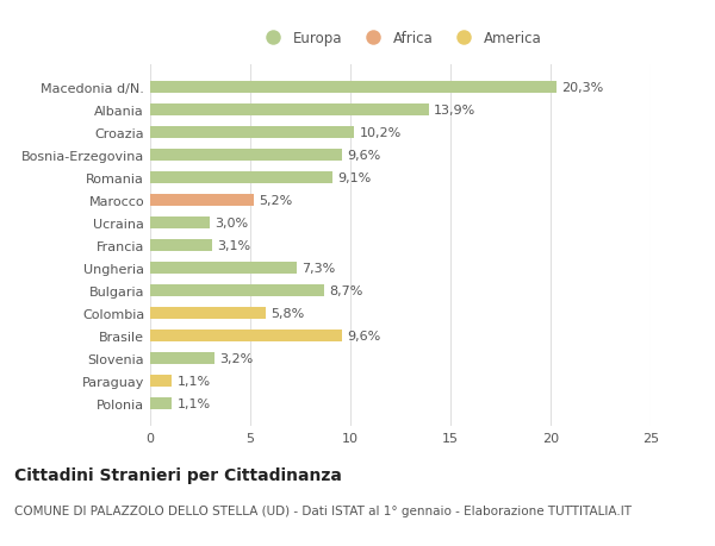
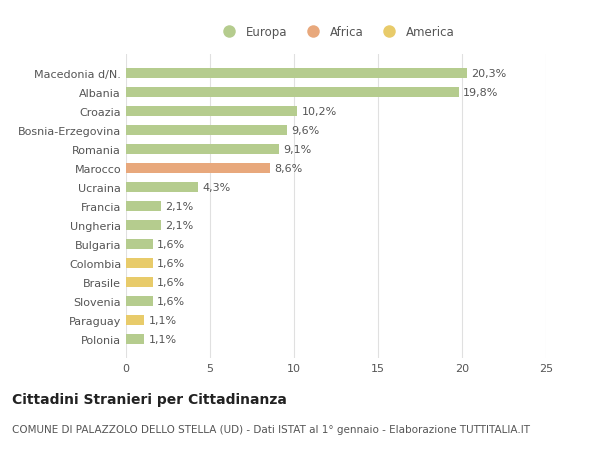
Albania: 13,9% -> 19,8%
Marocco: 5,2% -> 8,6%
Ucraina: 3,0% -> 4,3%
Francia: 3,1% -> 2,1%
Ungheria: 7,3% -> 2,1%
Bulgaria: 8,7% -> 1,6%
Colombia: 5,8% -> 1,6%
Brasile: 9,6% -> 1,6%
Slovenia: 3,2% -> 1,6%
